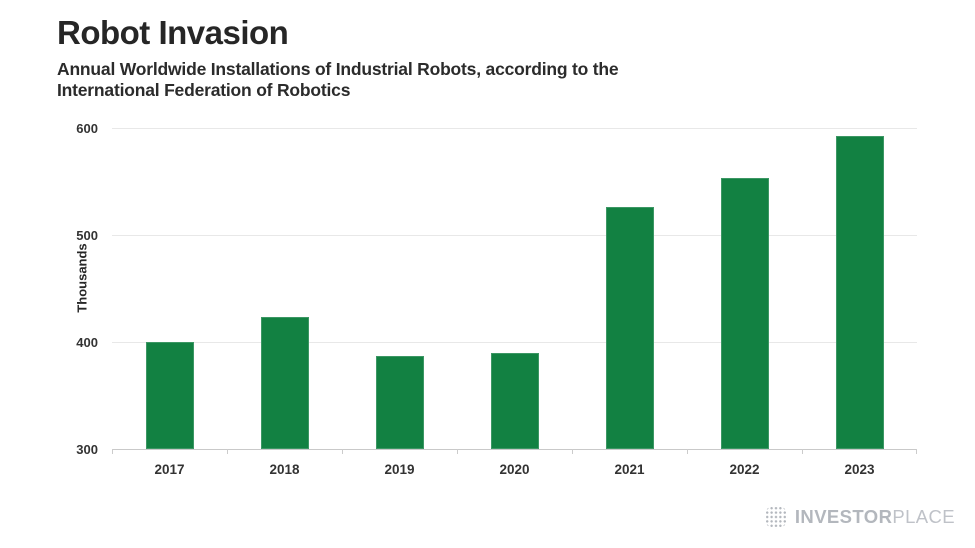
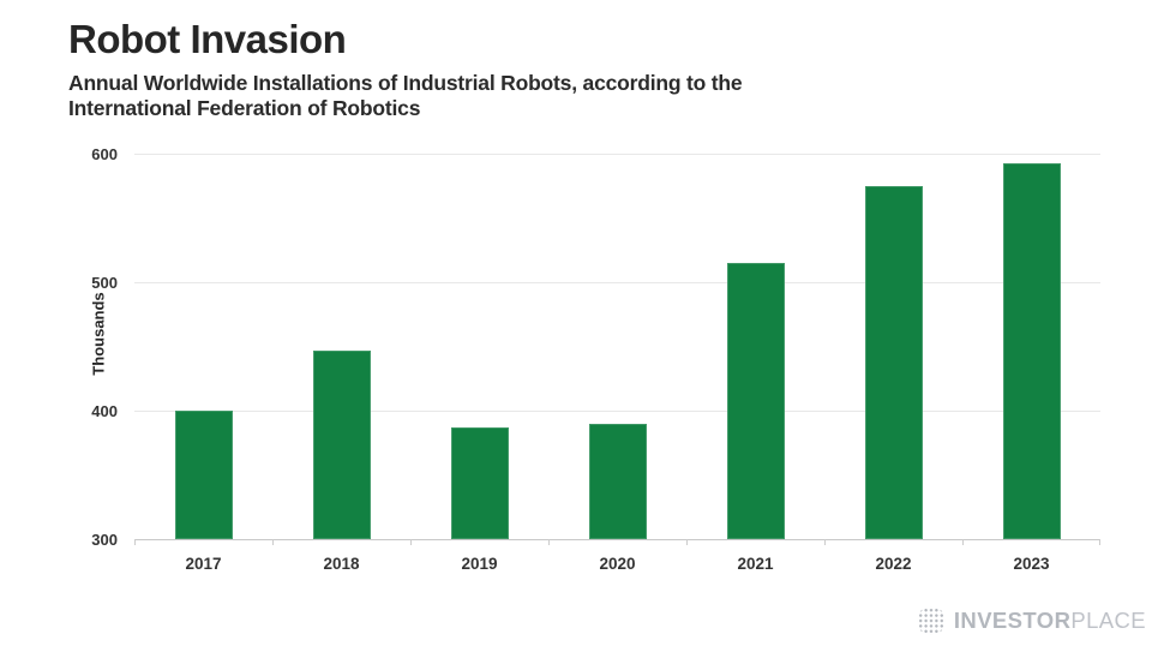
2018: 423 -> 447
2021: 526 -> 515
2022: 553 -> 575
